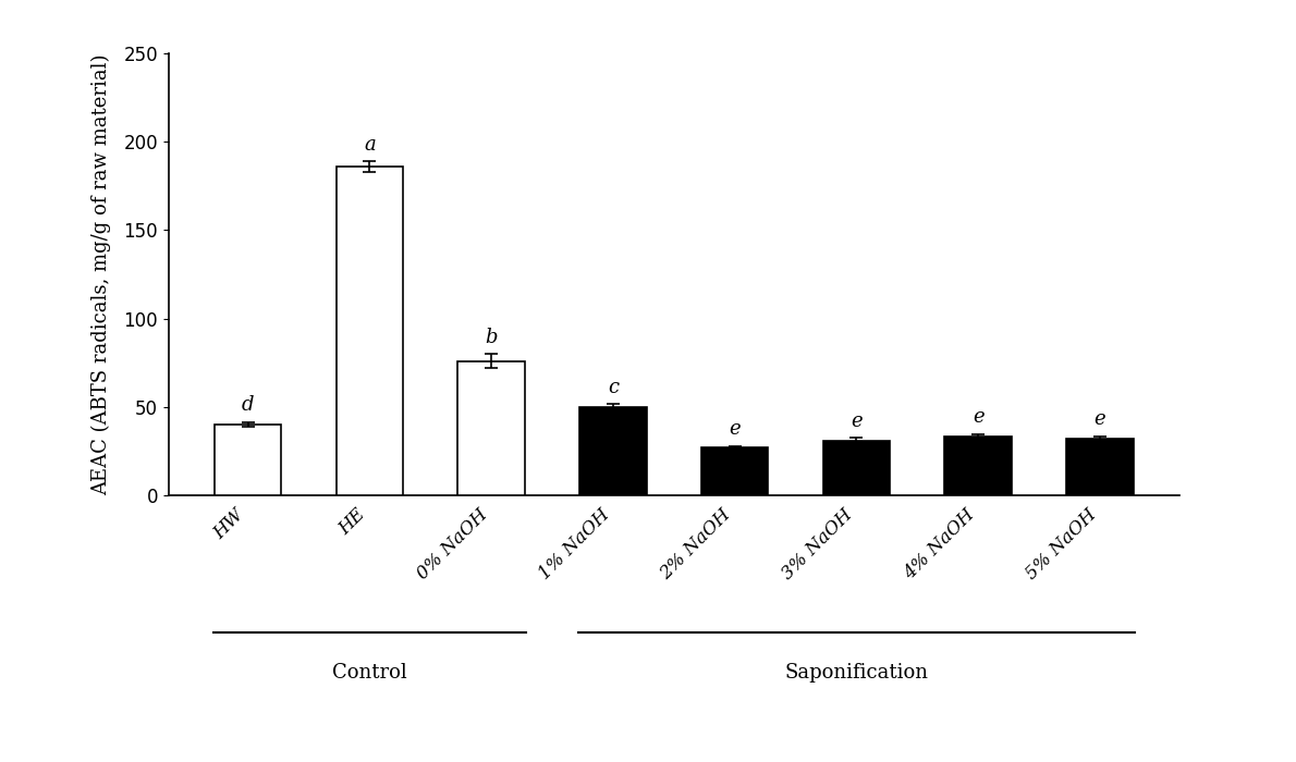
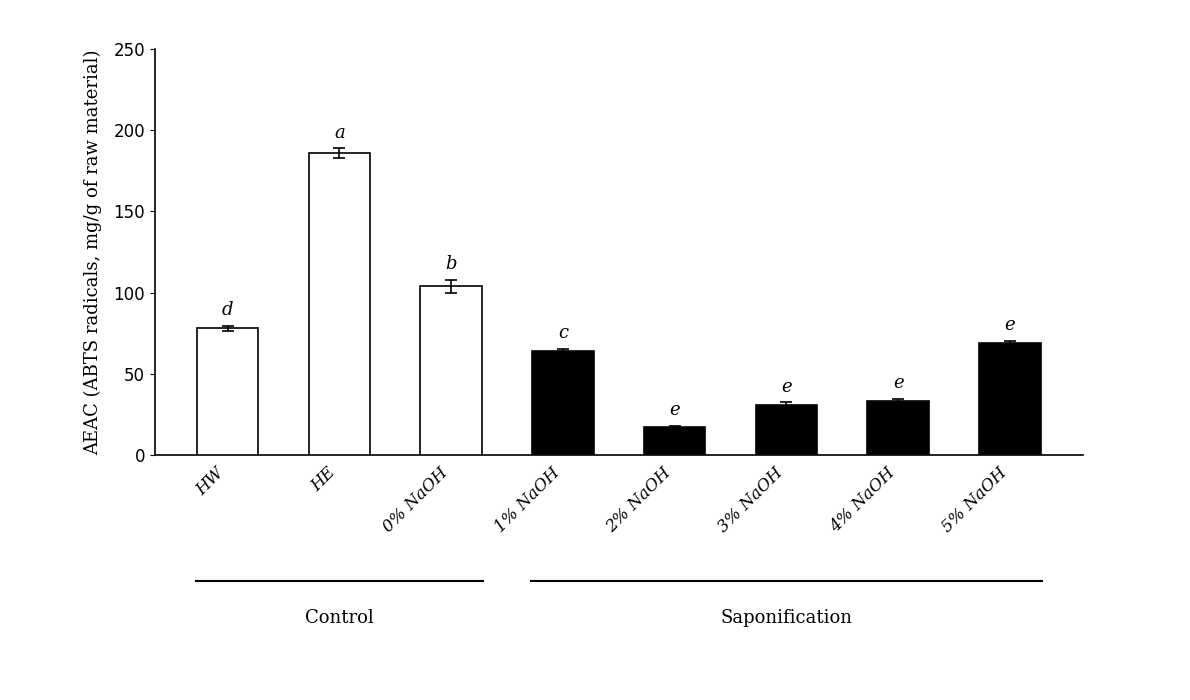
HW: 40 -> 78
0% NaOH: 76 -> 104
1% NaOH: 50 -> 64
2% NaOH: 27 -> 17
5% NaOH: 32 -> 69
